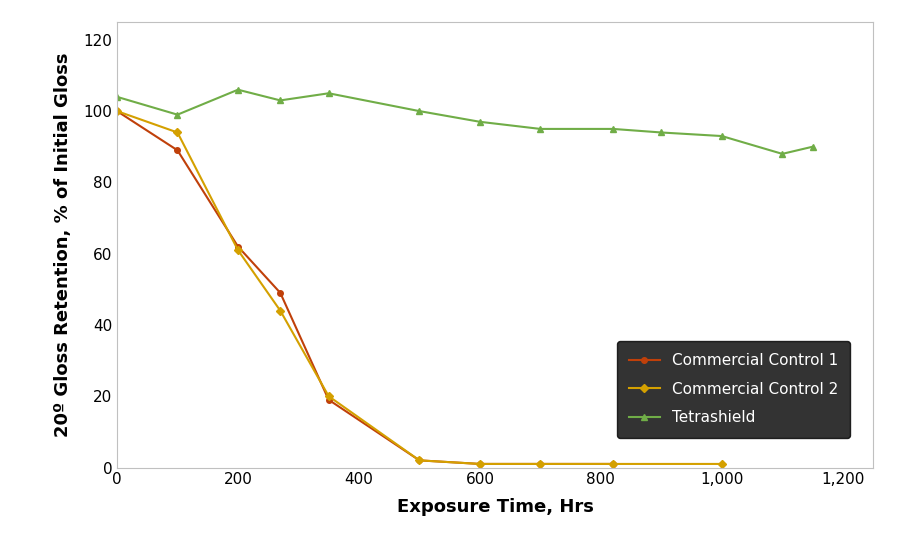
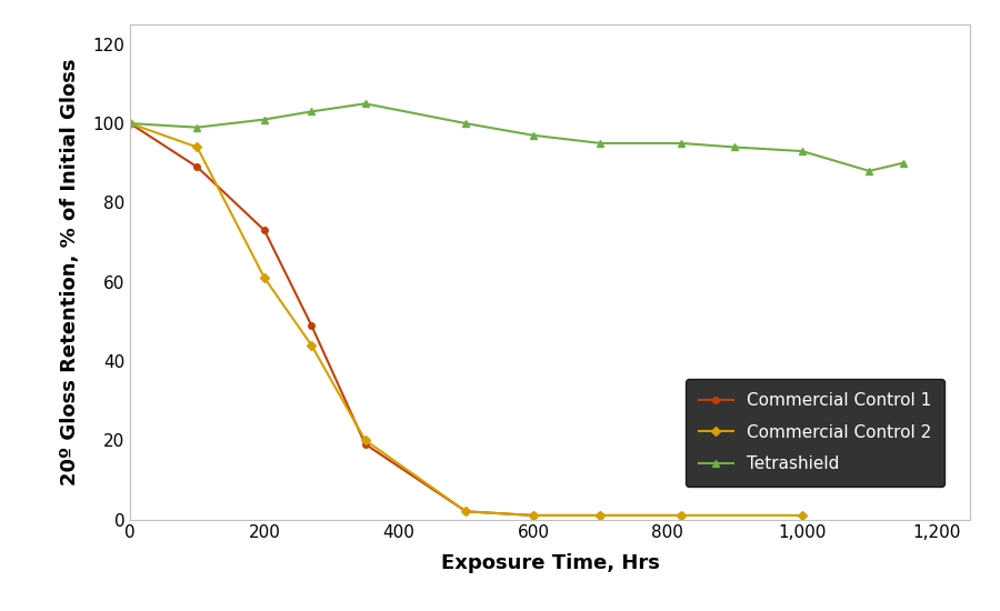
Tetrashield/0: 104 -> 100
Commercial Control 1/200: 62 -> 73
Tetrashield/200: 106 -> 101
